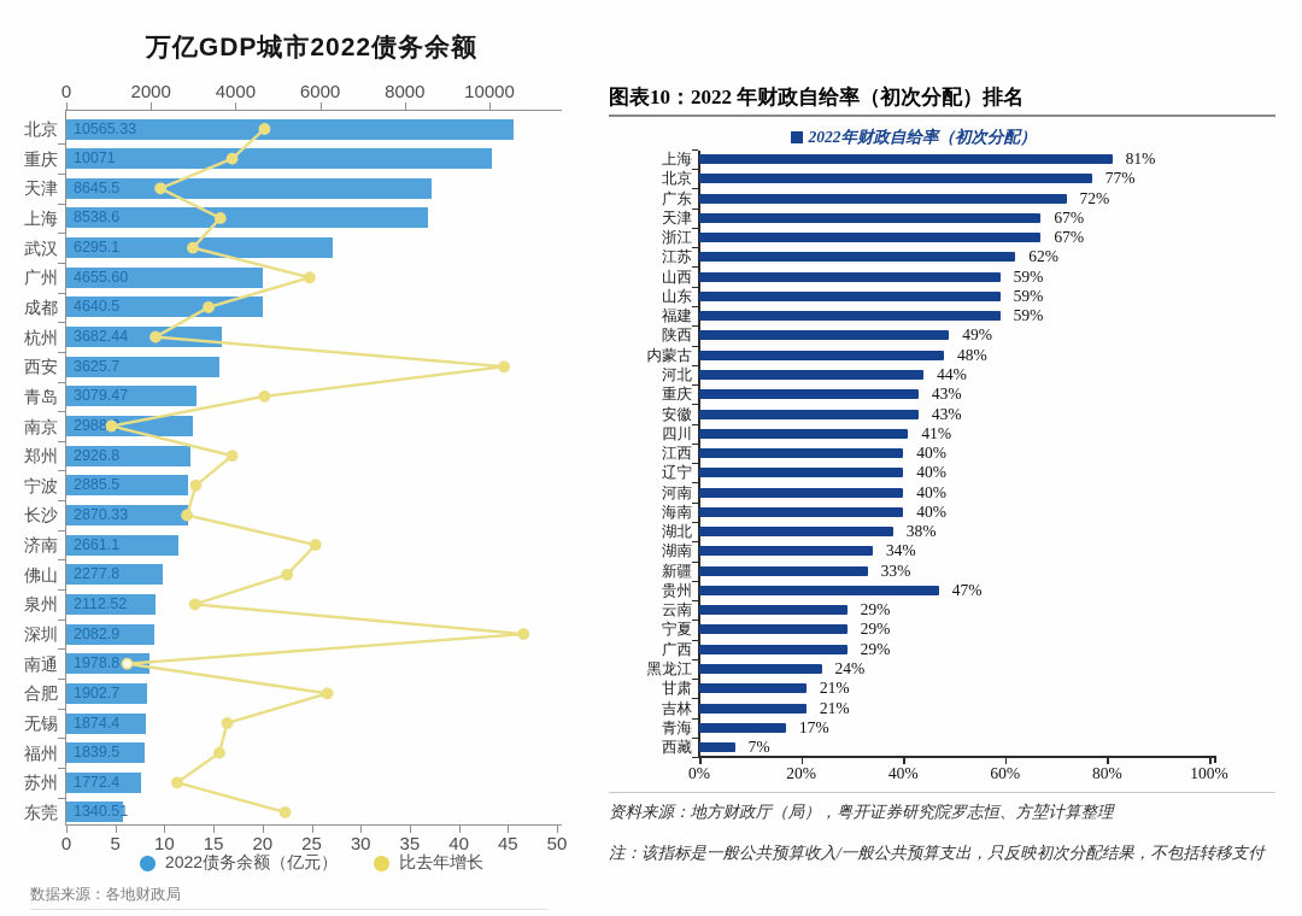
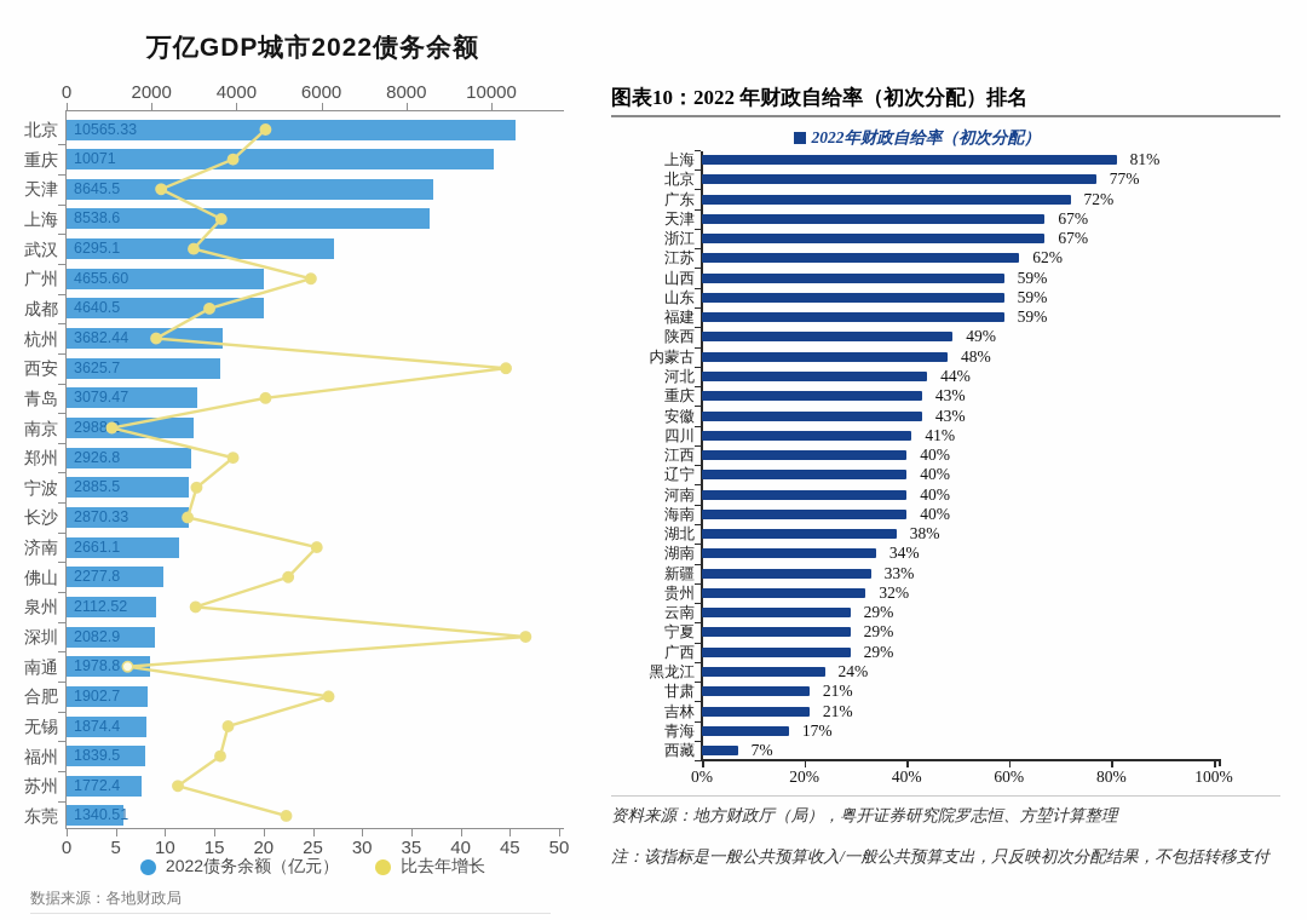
2022年财政自给率（初次分配）/贵州: 47% -> 32%
